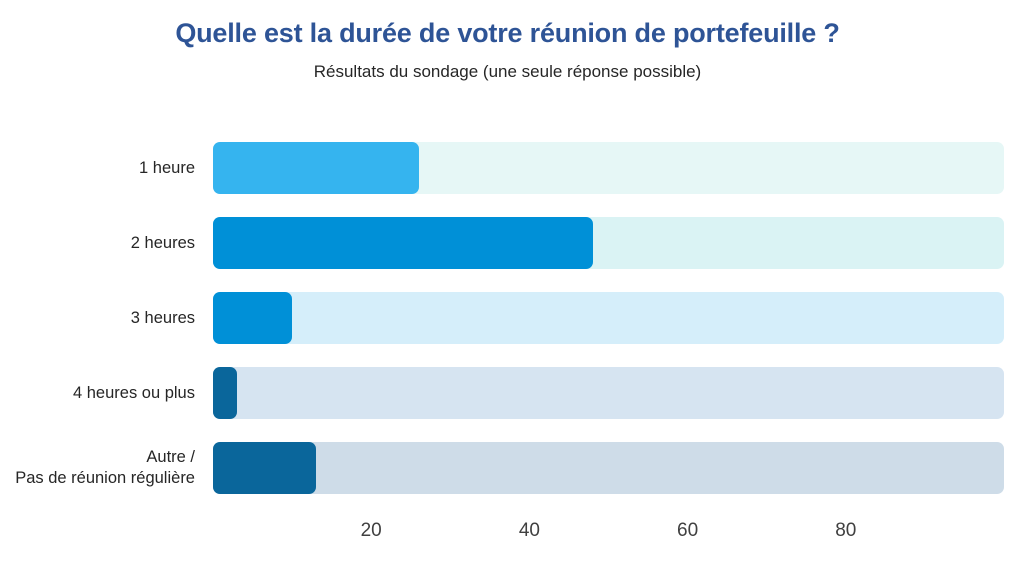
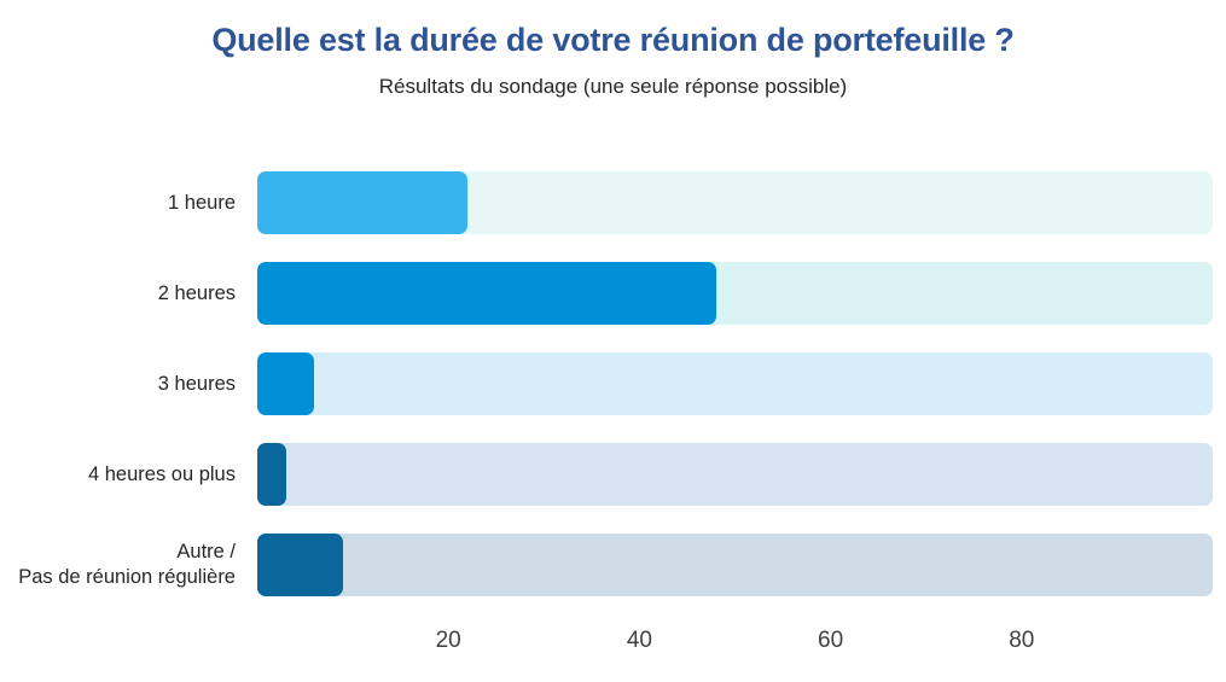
1 heure: 26 -> 22
3 heures: 10 -> 6
Autre / Pas de réunion régulière: 13 -> 9
